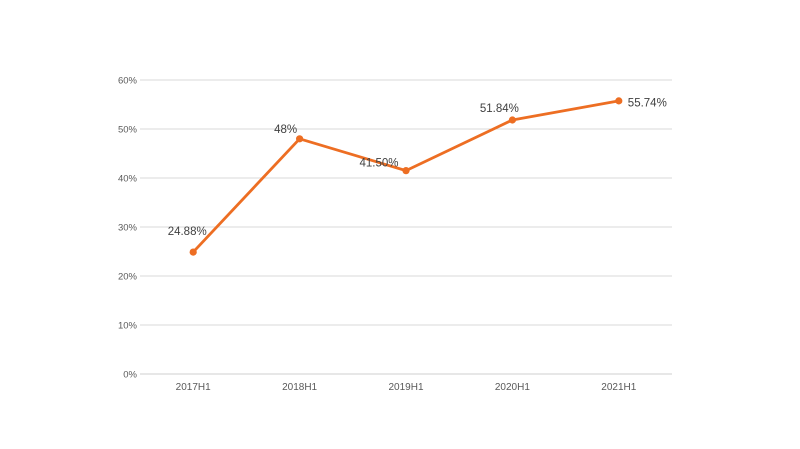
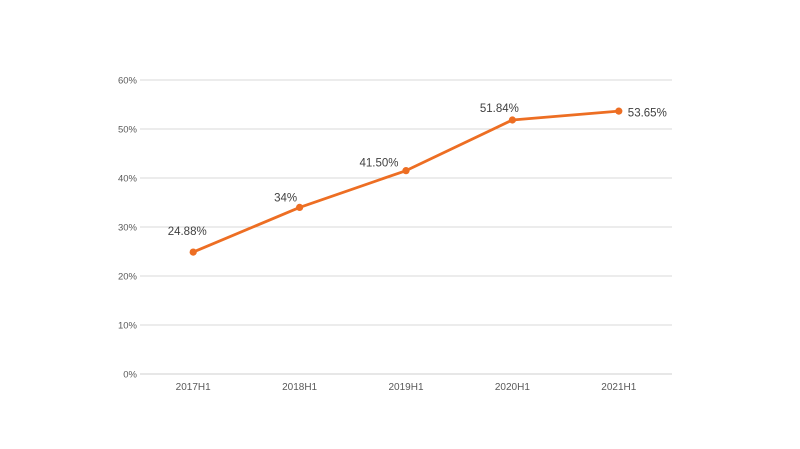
2018H1: 48% -> 34%
2021H1: 55.74% -> 53.65%
